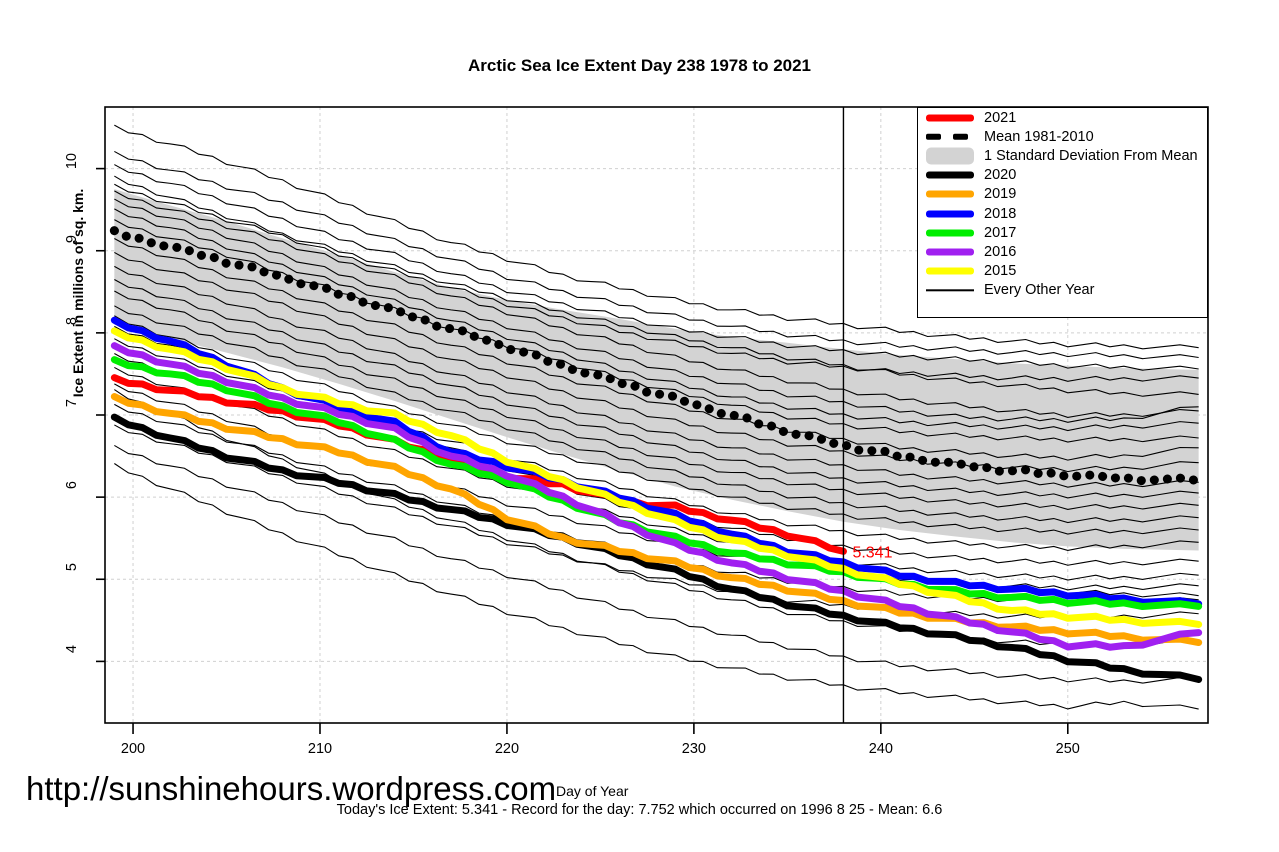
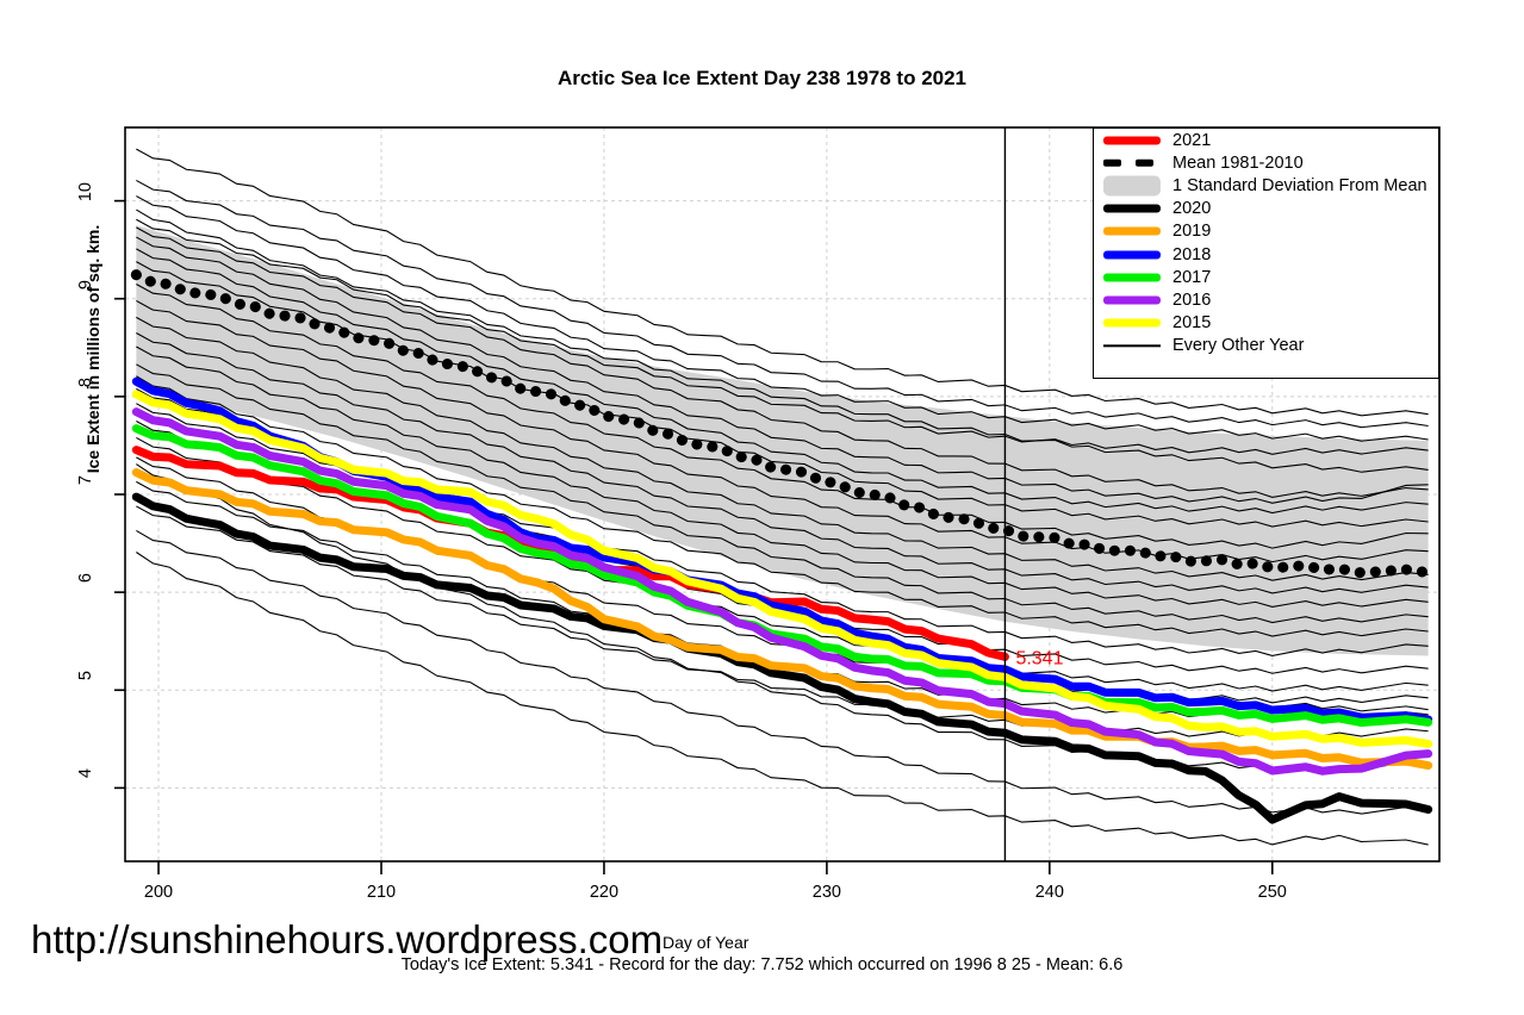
2020/250: 4.0 -> 3.7
